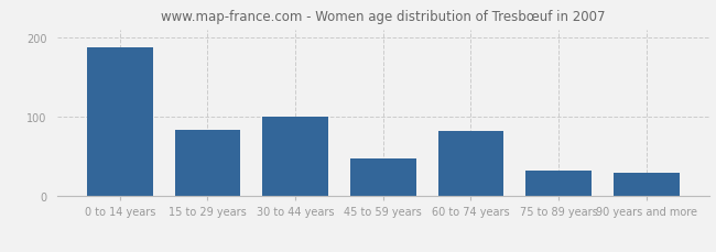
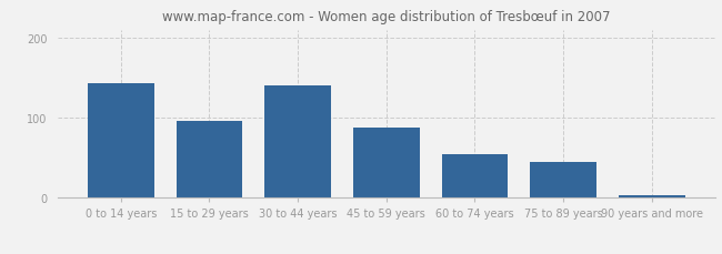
0 to 14 years: 188 -> 143
15 to 29 years: 84 -> 96
30 to 44 years: 100 -> 140
45 to 59 years: 48 -> 88
60 to 74 years: 82 -> 55
75 to 89 years: 32 -> 45
90 years and more: 30 -> 3
